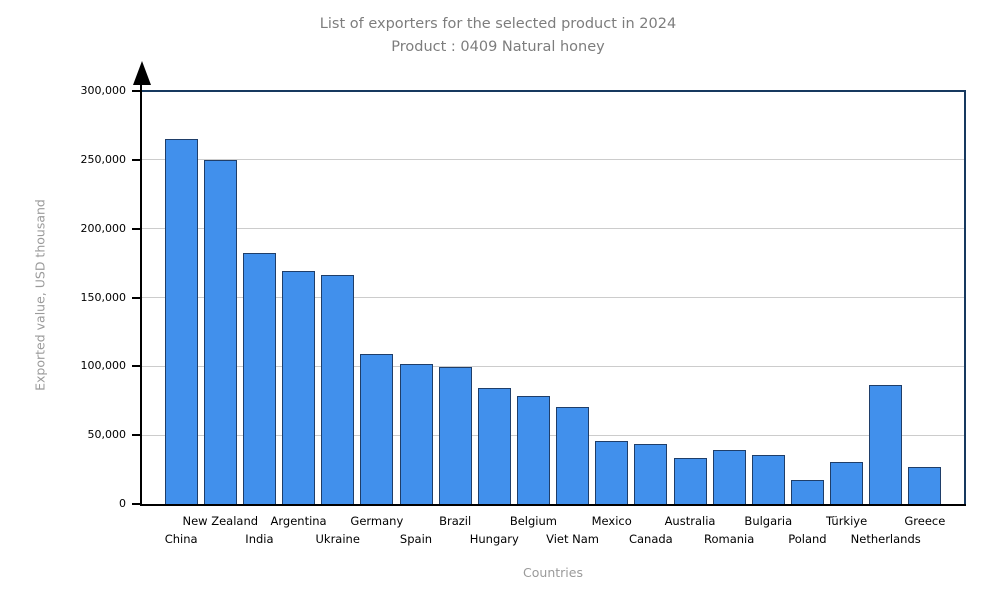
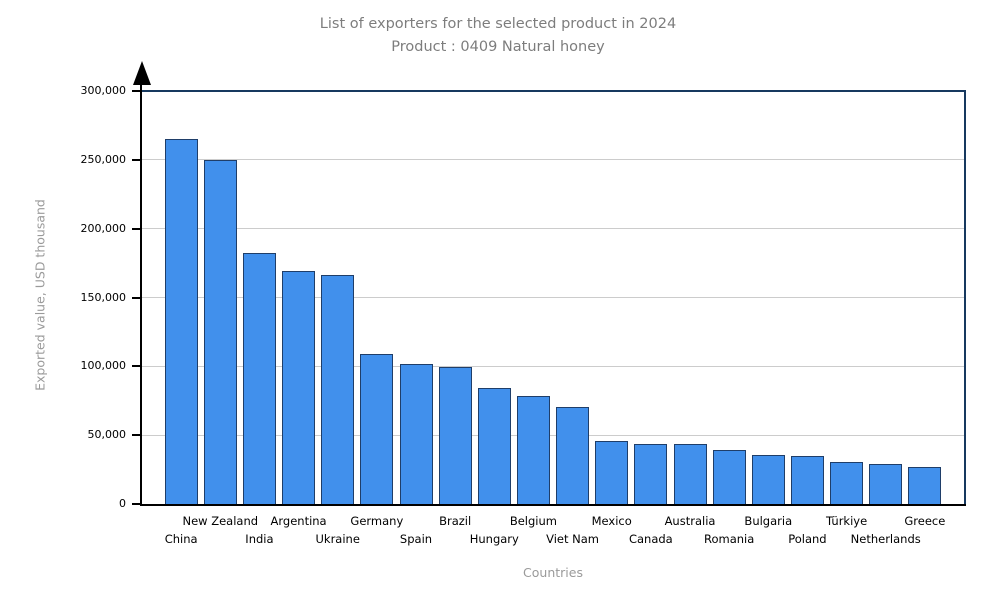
Australia: 34000 -> 44000
Poland: 18000 -> 36000
Netherlands: 87000 -> 30000
